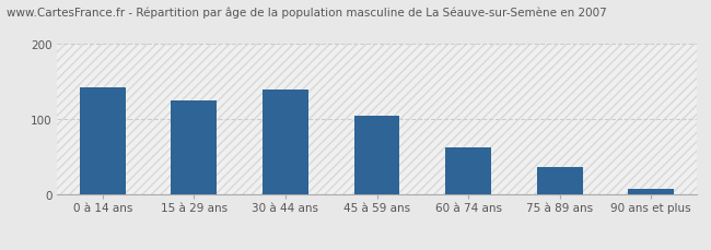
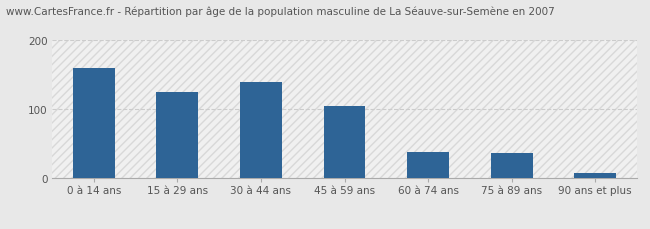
0 à 14 ans: 143 -> 160
60 à 74 ans: 63 -> 38
